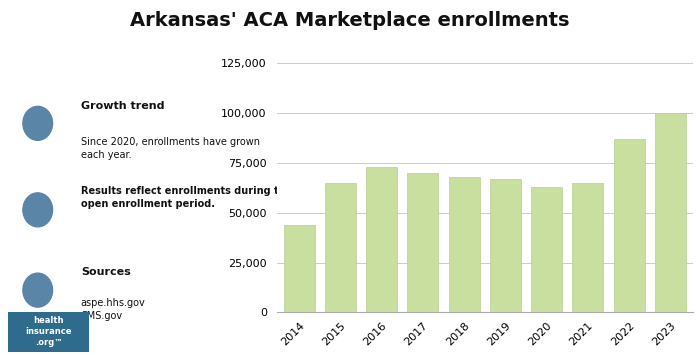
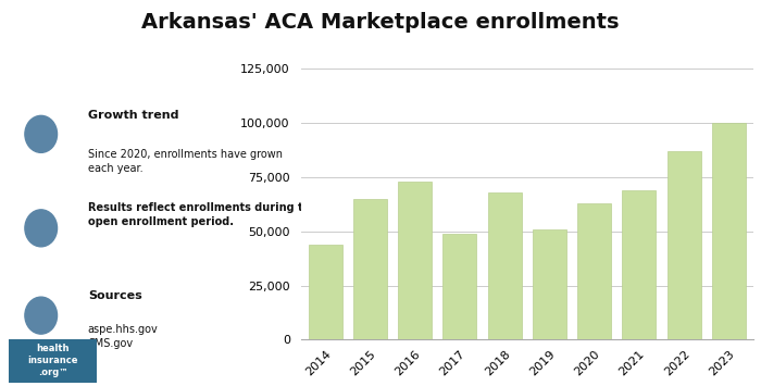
2017: 70,000 -> 49,000
2019: 67,000 -> 51,000
2021: 65,000 -> 69,000
